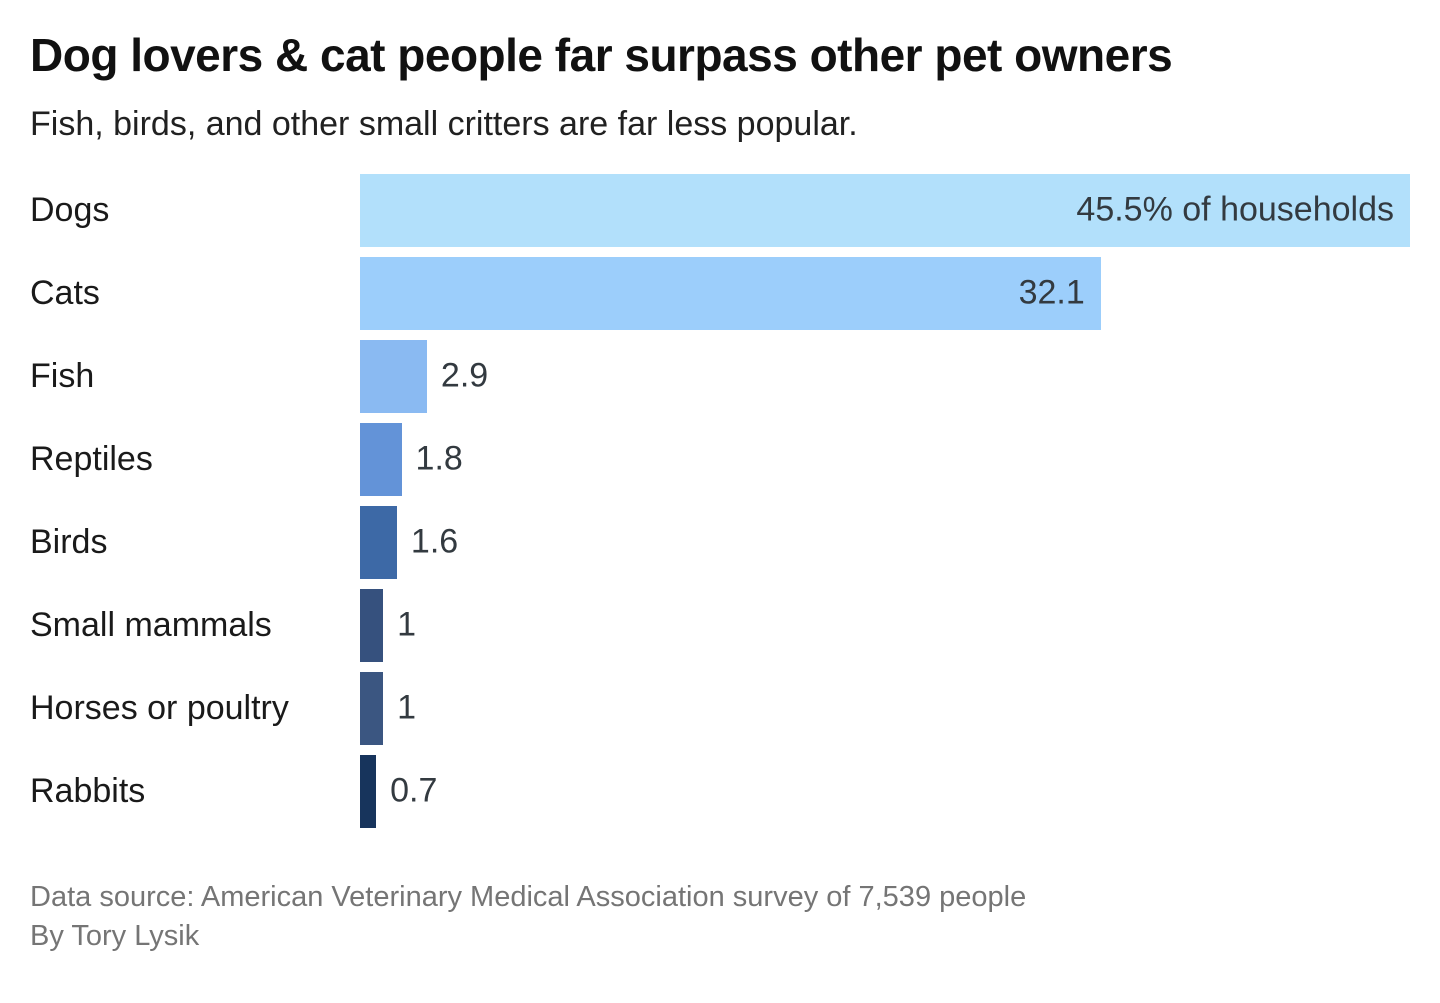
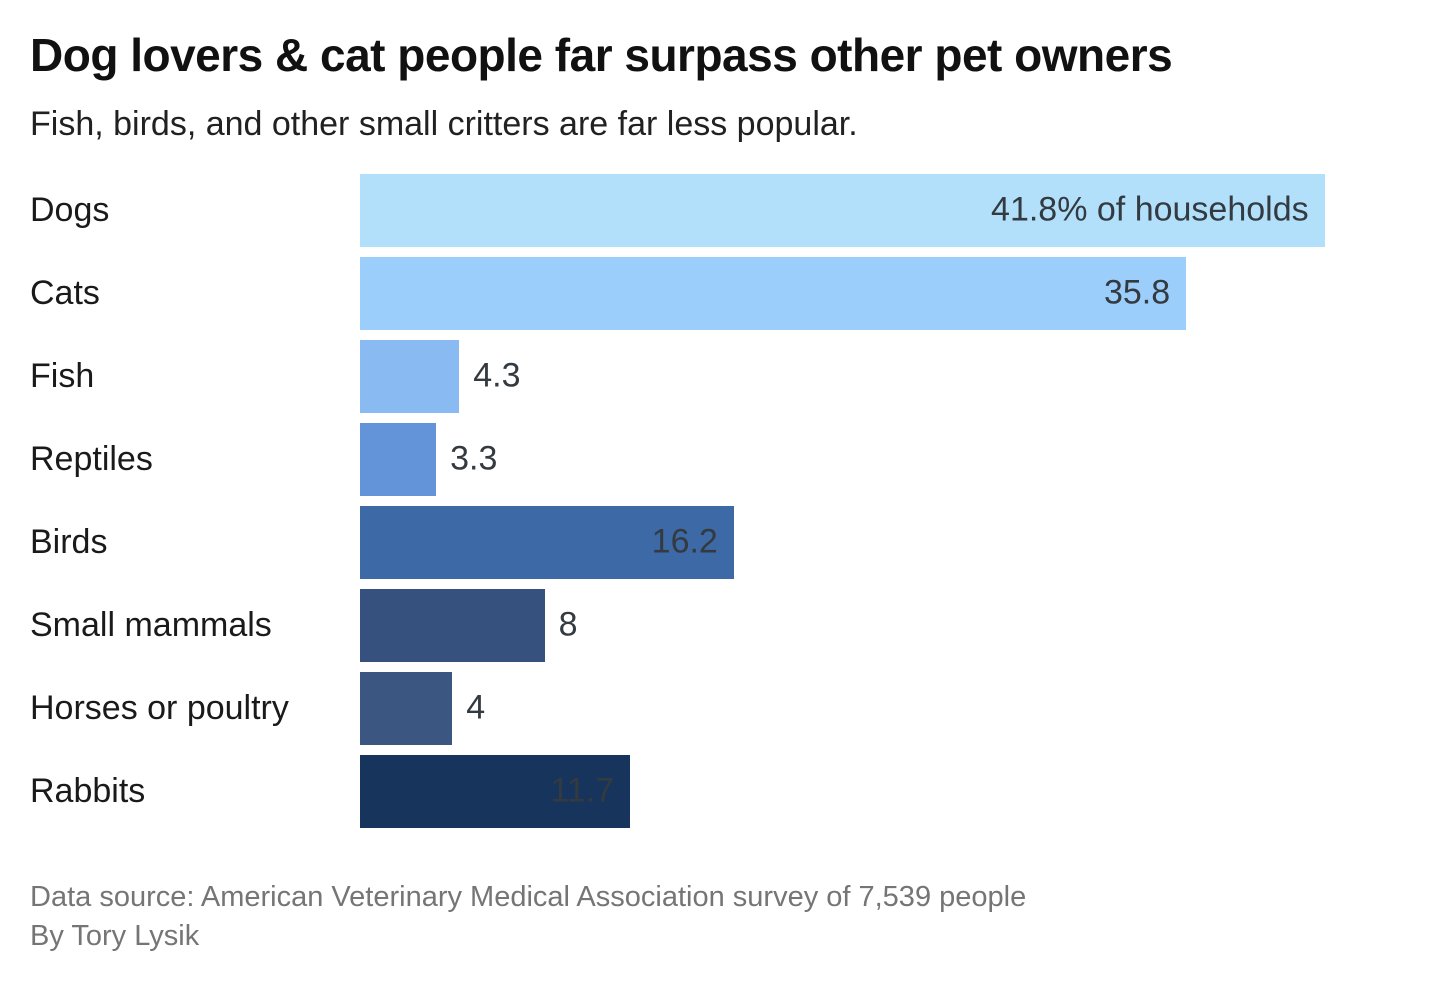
Dogs: 45.5% -> 41.8%
Cats: 32.1 -> 35.8
Fish: 2.9 -> 4.3
Reptiles: 1.8 -> 3.3
Birds: 1.6 -> 16.2
Small mammals: 1 -> 8
Horses or poultry: 1 -> 4
Rabbits: 0.7 -> 11.7
